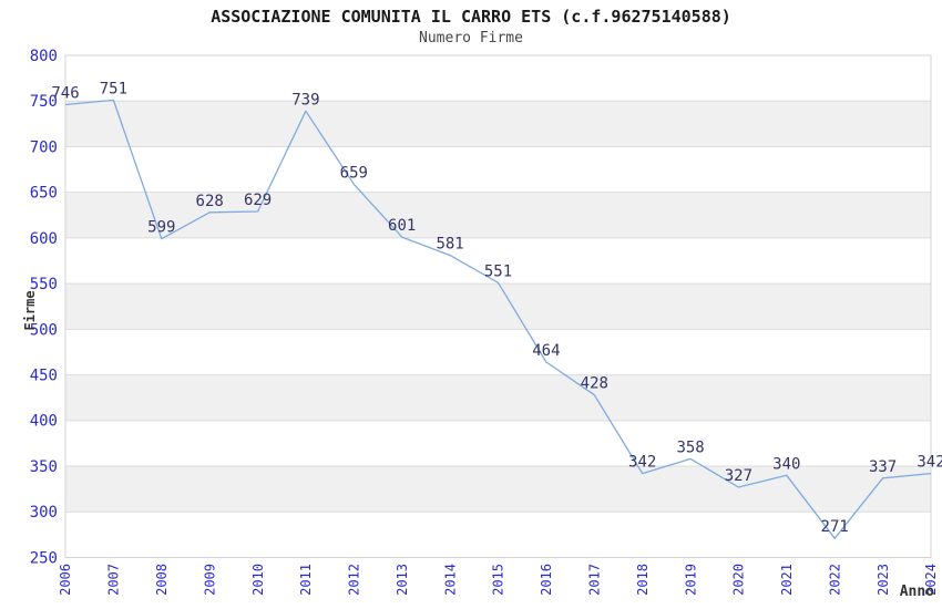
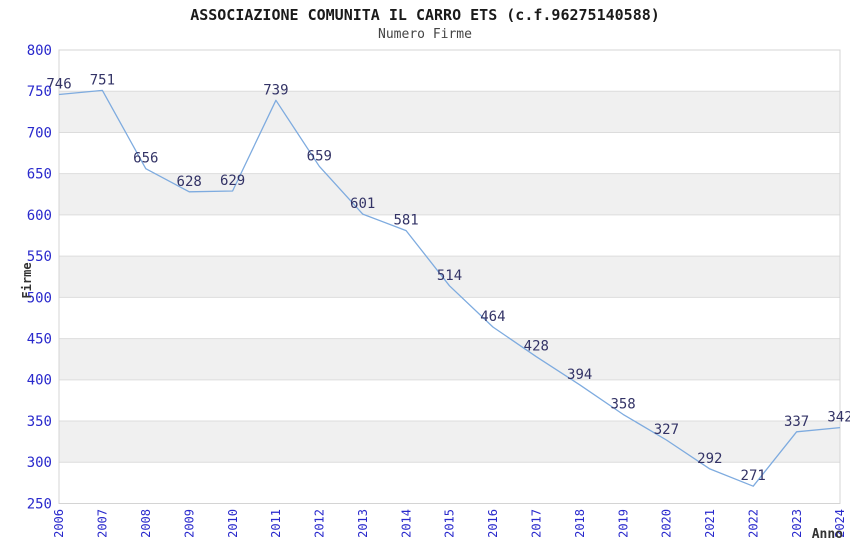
2008: 599 -> 656
2015: 551 -> 514
2018: 342 -> 394
2021: 340 -> 292
